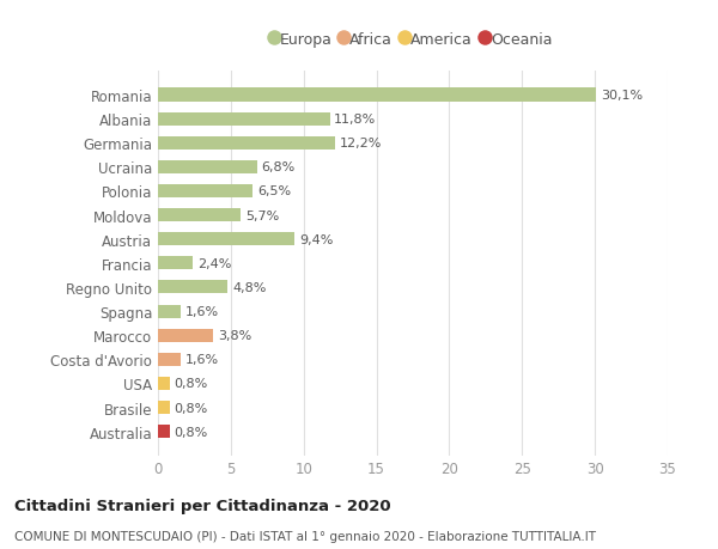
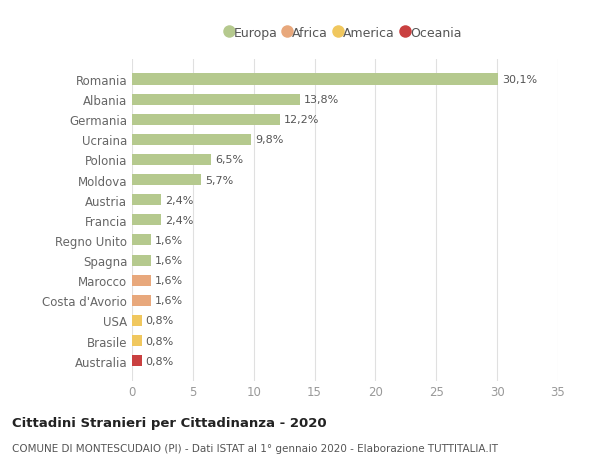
Albania: 11,8% -> 13,8%
Ucraina: 6,8% -> 9,8%
Austria: 9,4% -> 2,4%
Regno Unito: 4,8% -> 1,6%
Marocco: 3,8% -> 1,6%
